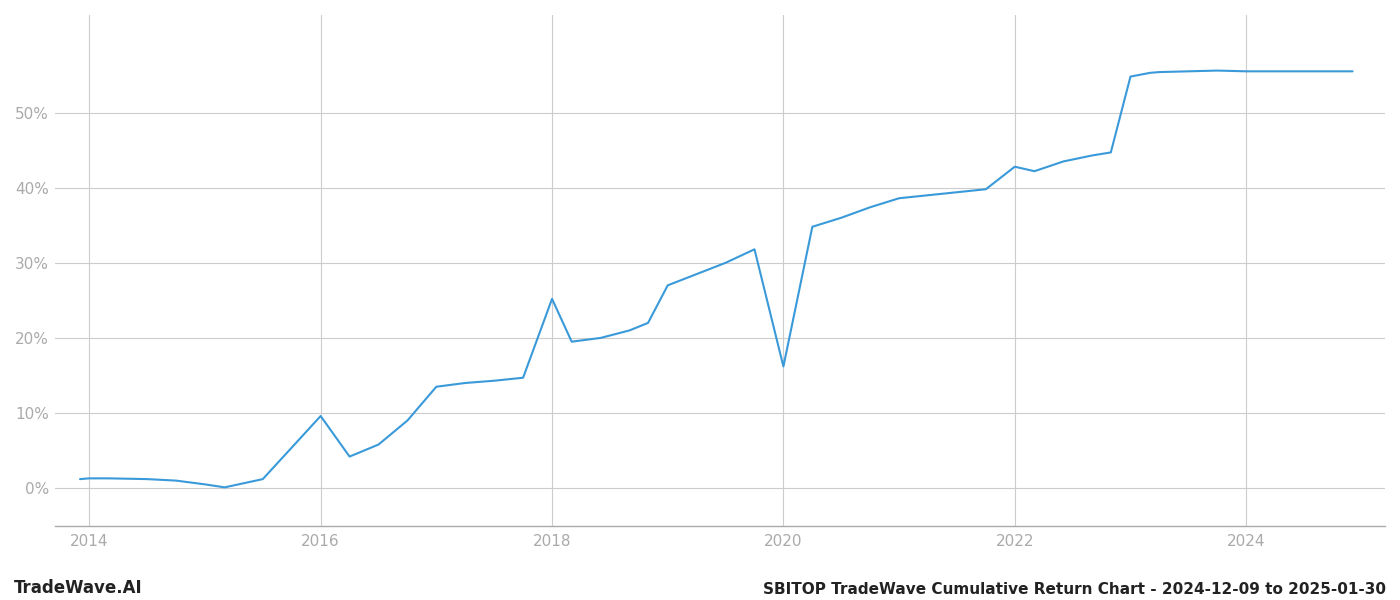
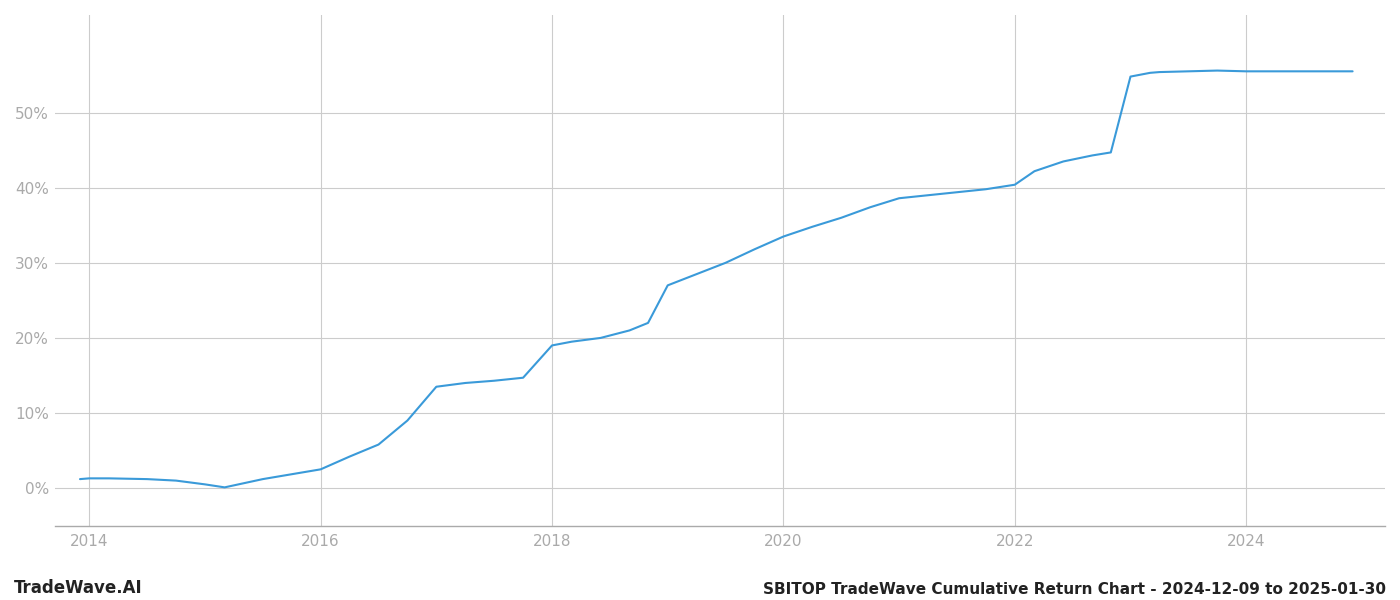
2016: 9.6% -> 2.5%
2018: 25.2% -> 19.0%
2020: 16.2% -> 33.5%
2022: 42.8% -> 40.4%
